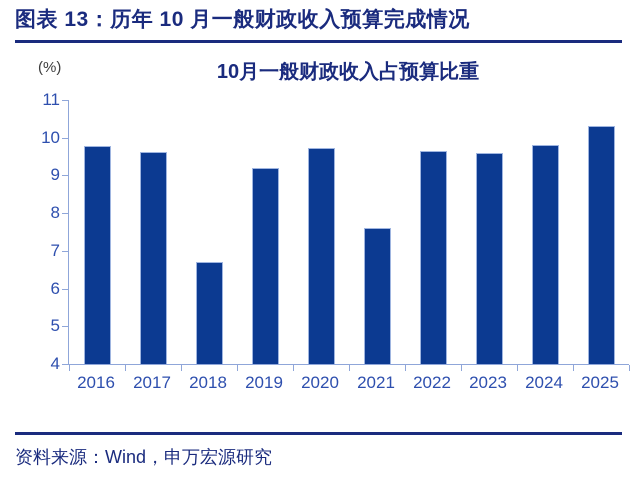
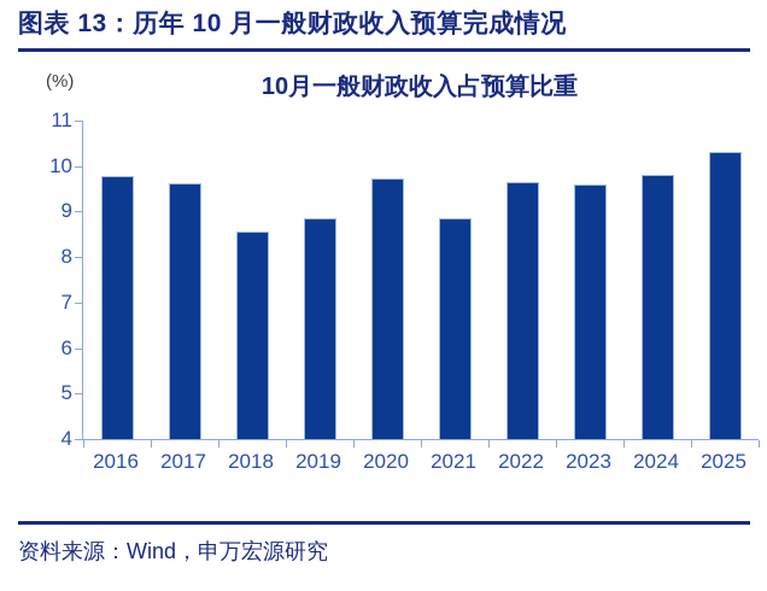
2018: 6.7 -> 8.6
2019: 9.2 -> 8.9
2021: 7.6 -> 8.9
